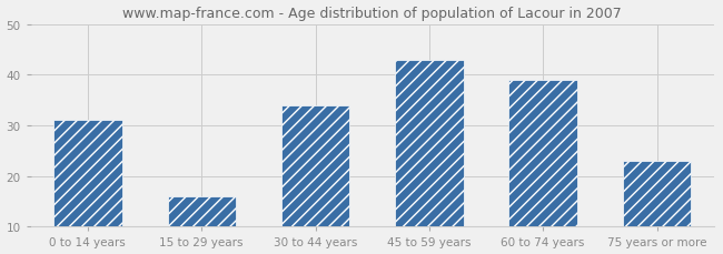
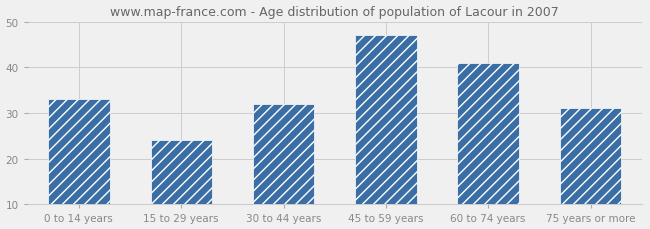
0 to 14 years: 31 -> 33
15 to 29 years: 16 -> 24
30 to 44 years: 34 -> 32
45 to 59 years: 43 -> 47
60 to 74 years: 39 -> 41
75 years or more: 23 -> 31
